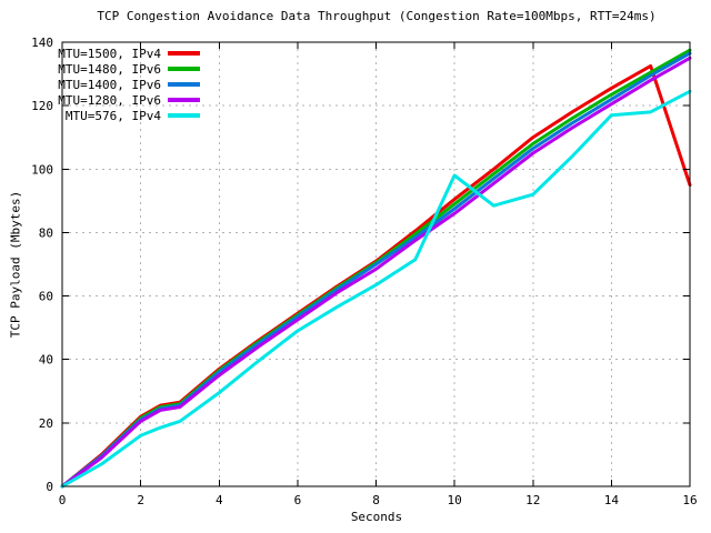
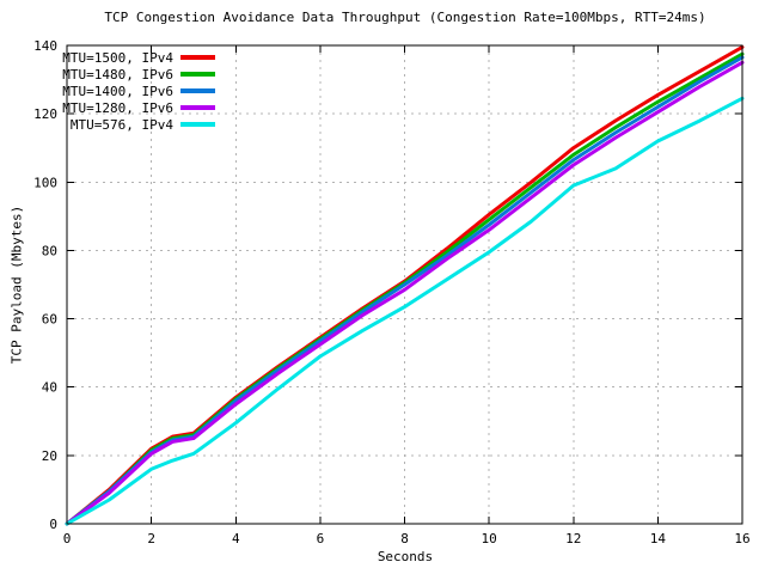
MTU=576, IPv4/10: 98 -> 80
MTU=576, IPv4/12: 92 -> 99
MTU=576, IPv4/14: 117 -> 112
MTU=1500, IPv4/16: 95 -> 140
